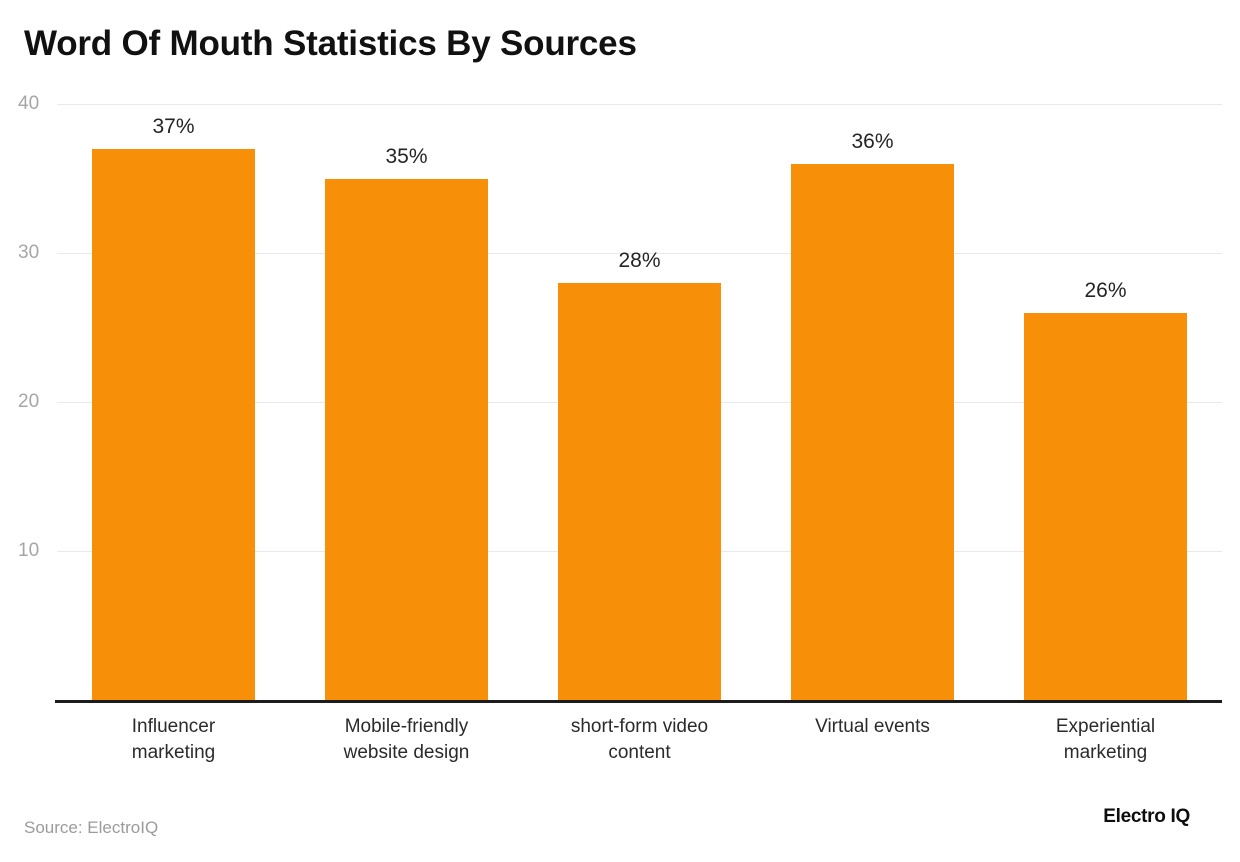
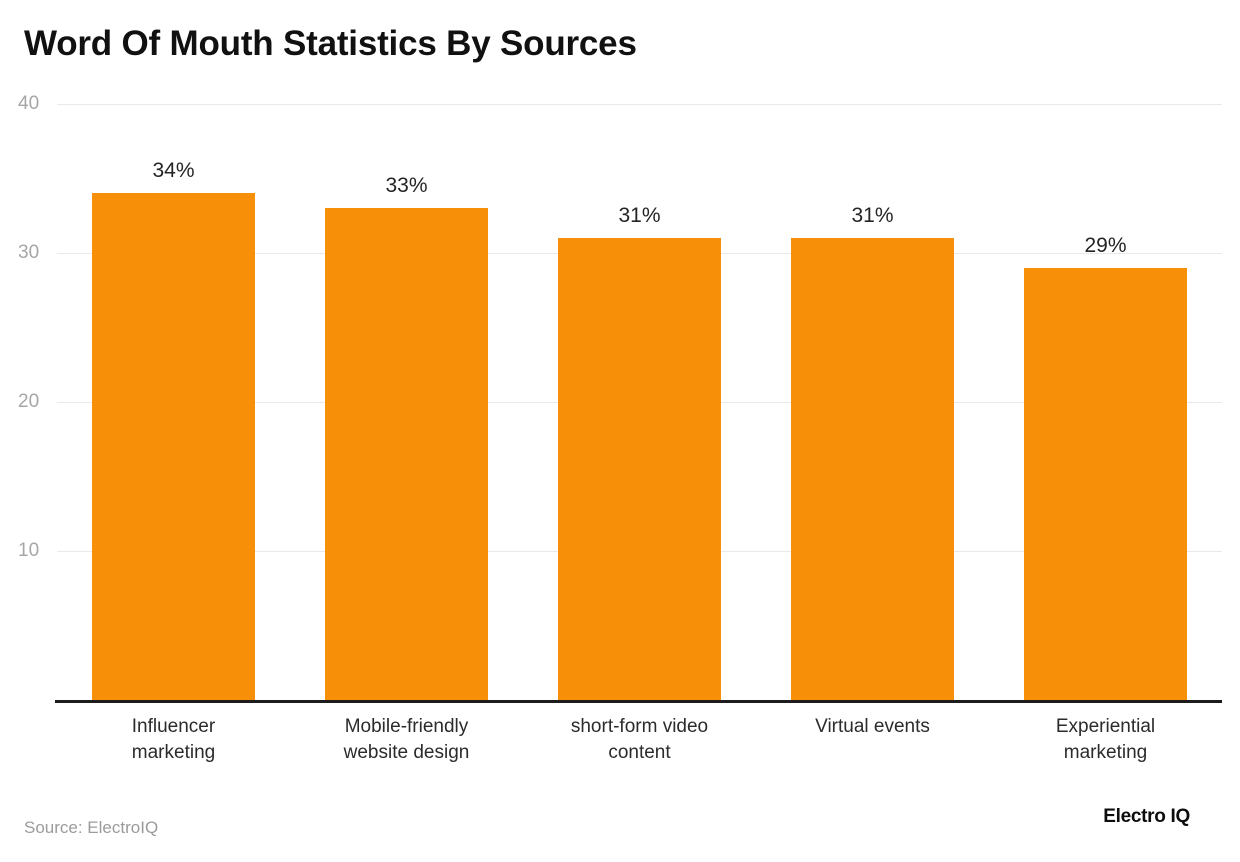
Influencer marketing: 37% -> 34%
Mobile-friendly website design: 35% -> 33%
short-form video content: 28% -> 31%
Virtual events: 36% -> 31%
Experiential marketing: 26% -> 29%
